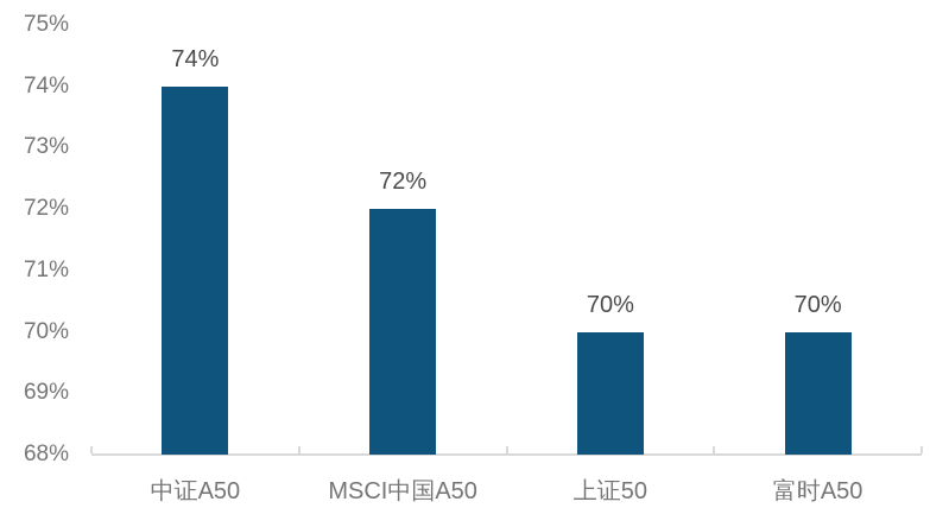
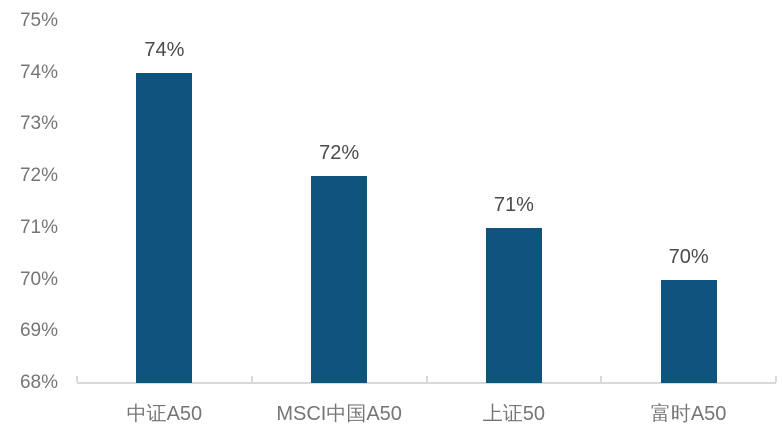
上证50: 70% -> 71%
